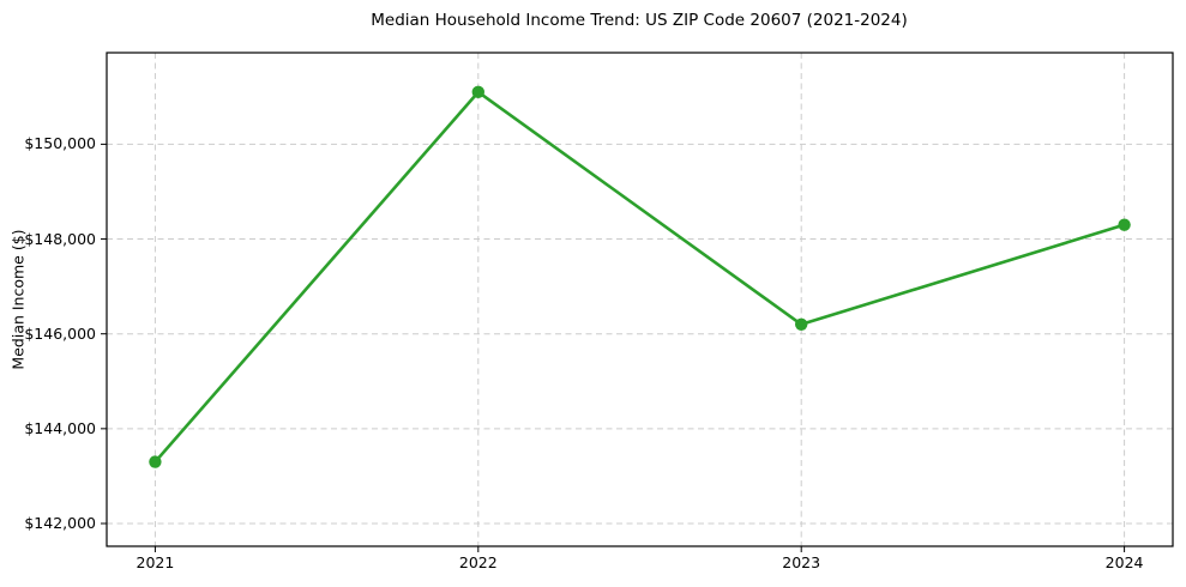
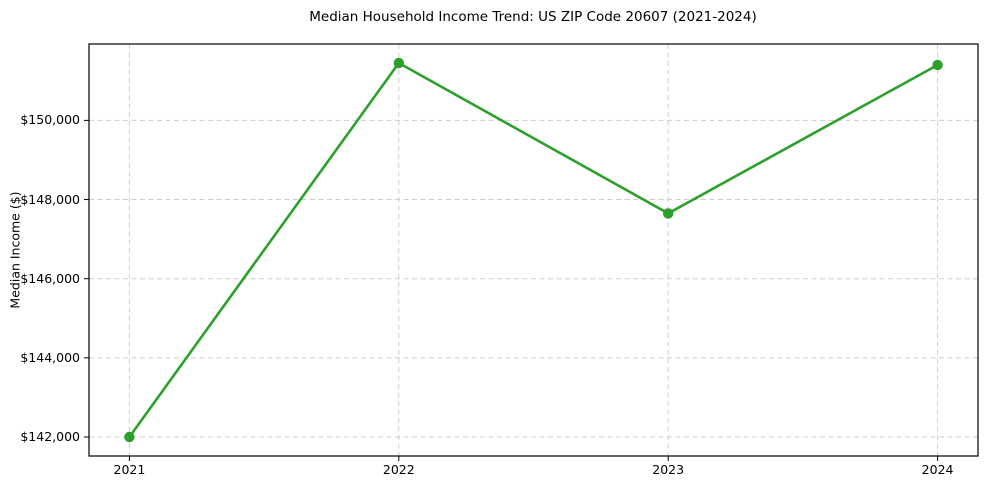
2021: $143300 -> $142000
2022: $151100 -> $151400
2023: $146200 -> $147600
2024: $148300 -> $151400
